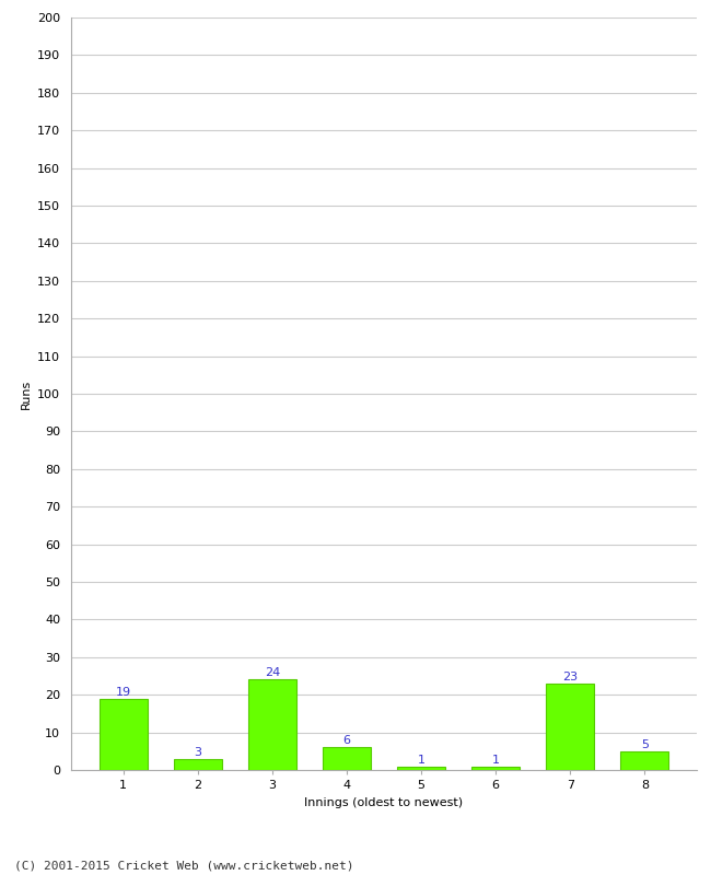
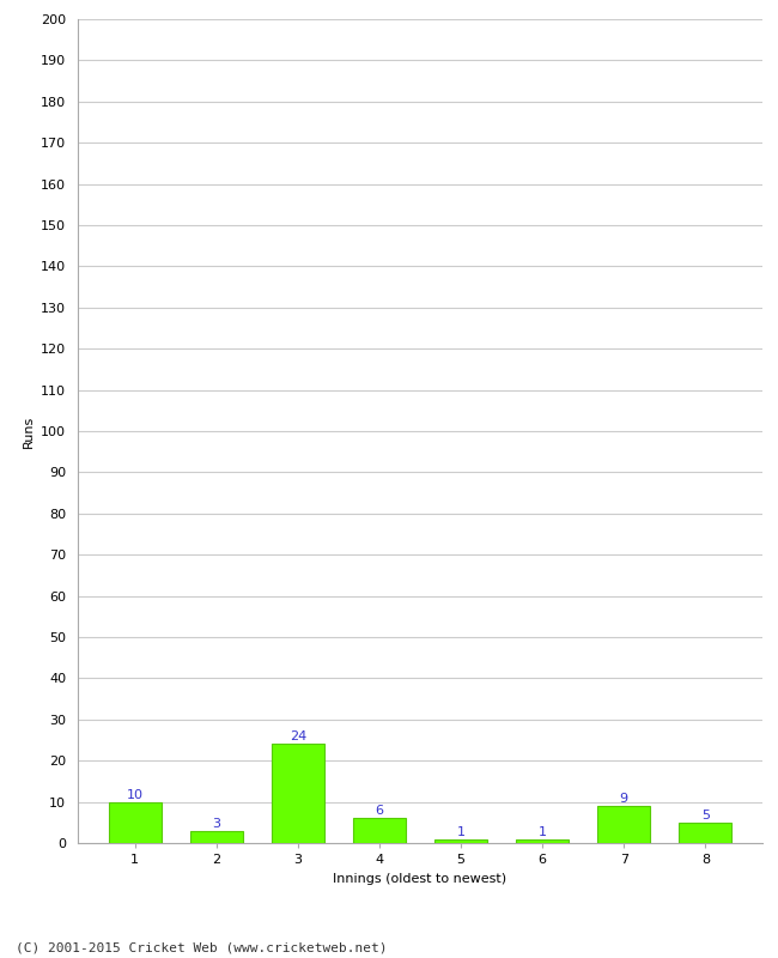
1: 19 -> 10
7: 23 -> 9
